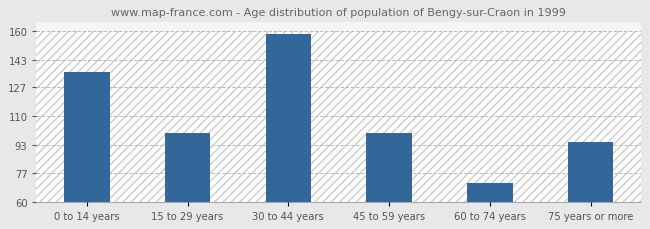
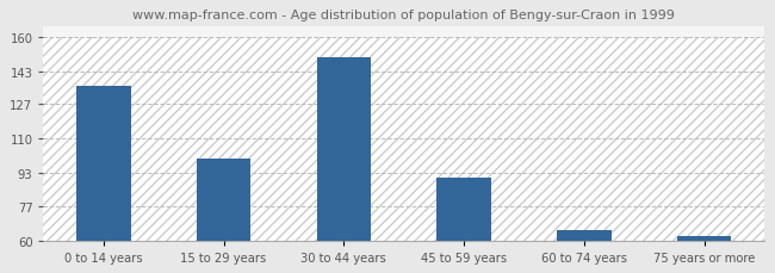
30 to 44 years: 158 -> 150
45 to 59 years: 100 -> 91
60 to 74 years: 71 -> 65
75 years or more: 95 -> 62
